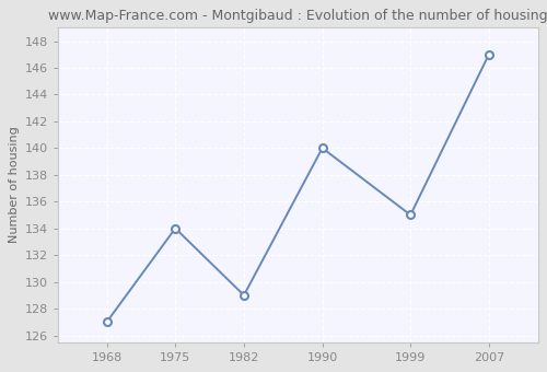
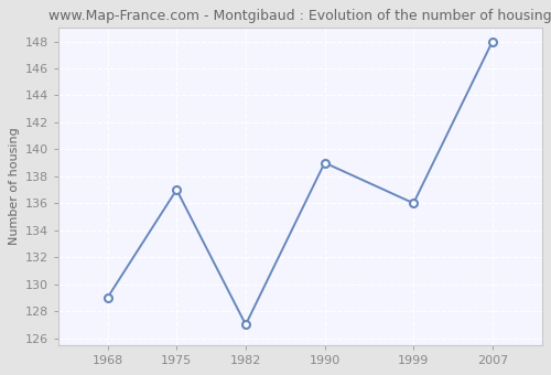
1968: 127 -> 129
1975: 134 -> 137
1982: 129 -> 127
1990: 140 -> 139
1999: 135 -> 136
2007: 147 -> 148
